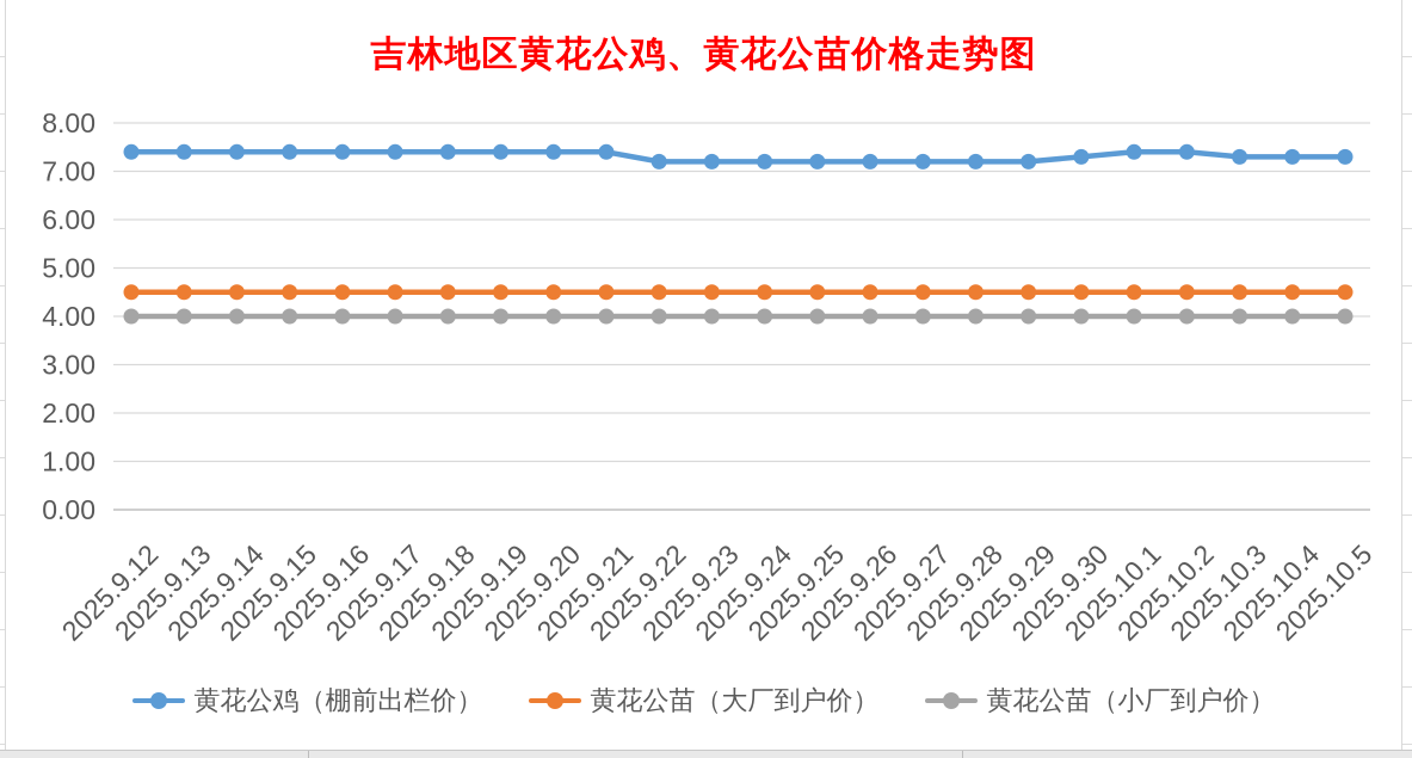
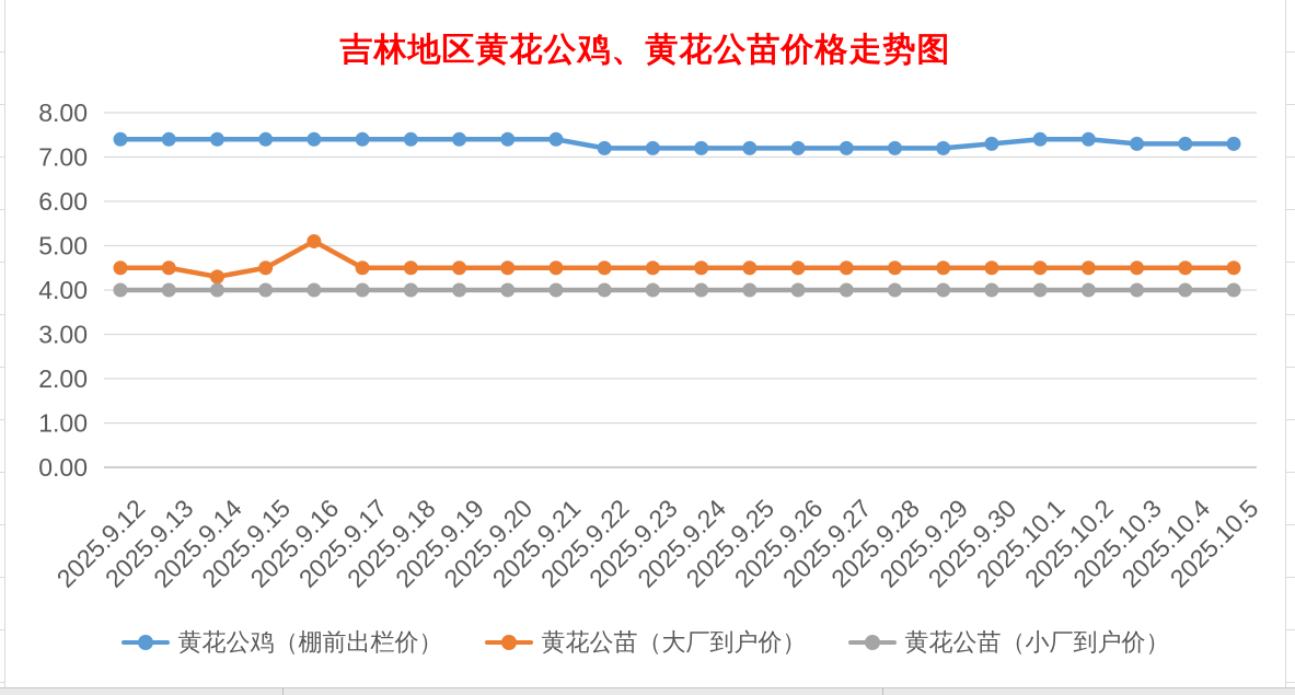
黄花公苗（大厂到户价）/2025.9.14: 4.5 -> 4.3
黄花公苗（大厂到户价）/2025.9.16: 4.5 -> 5.1
